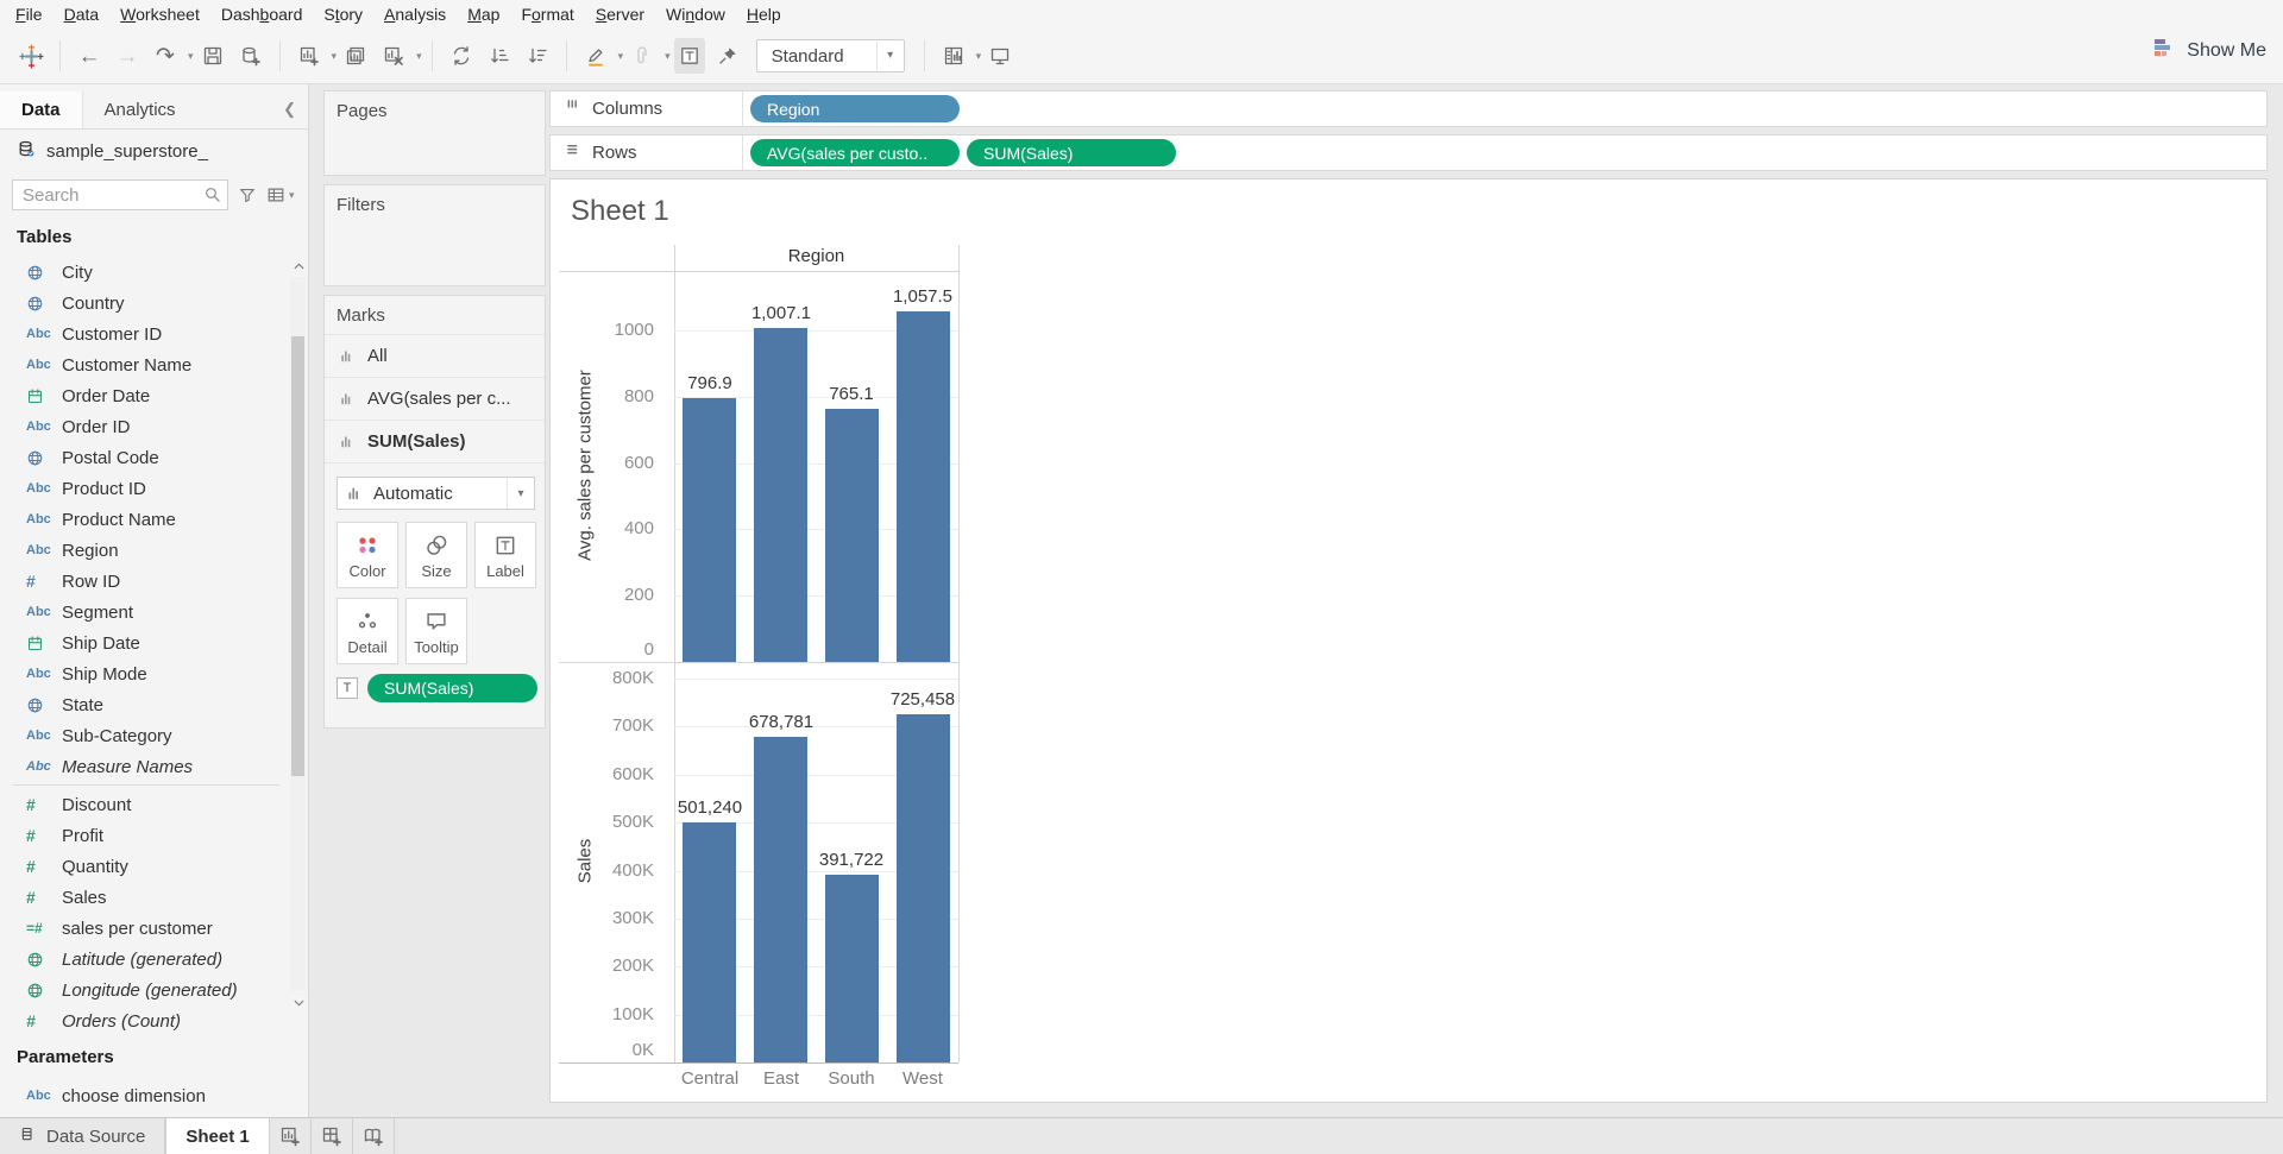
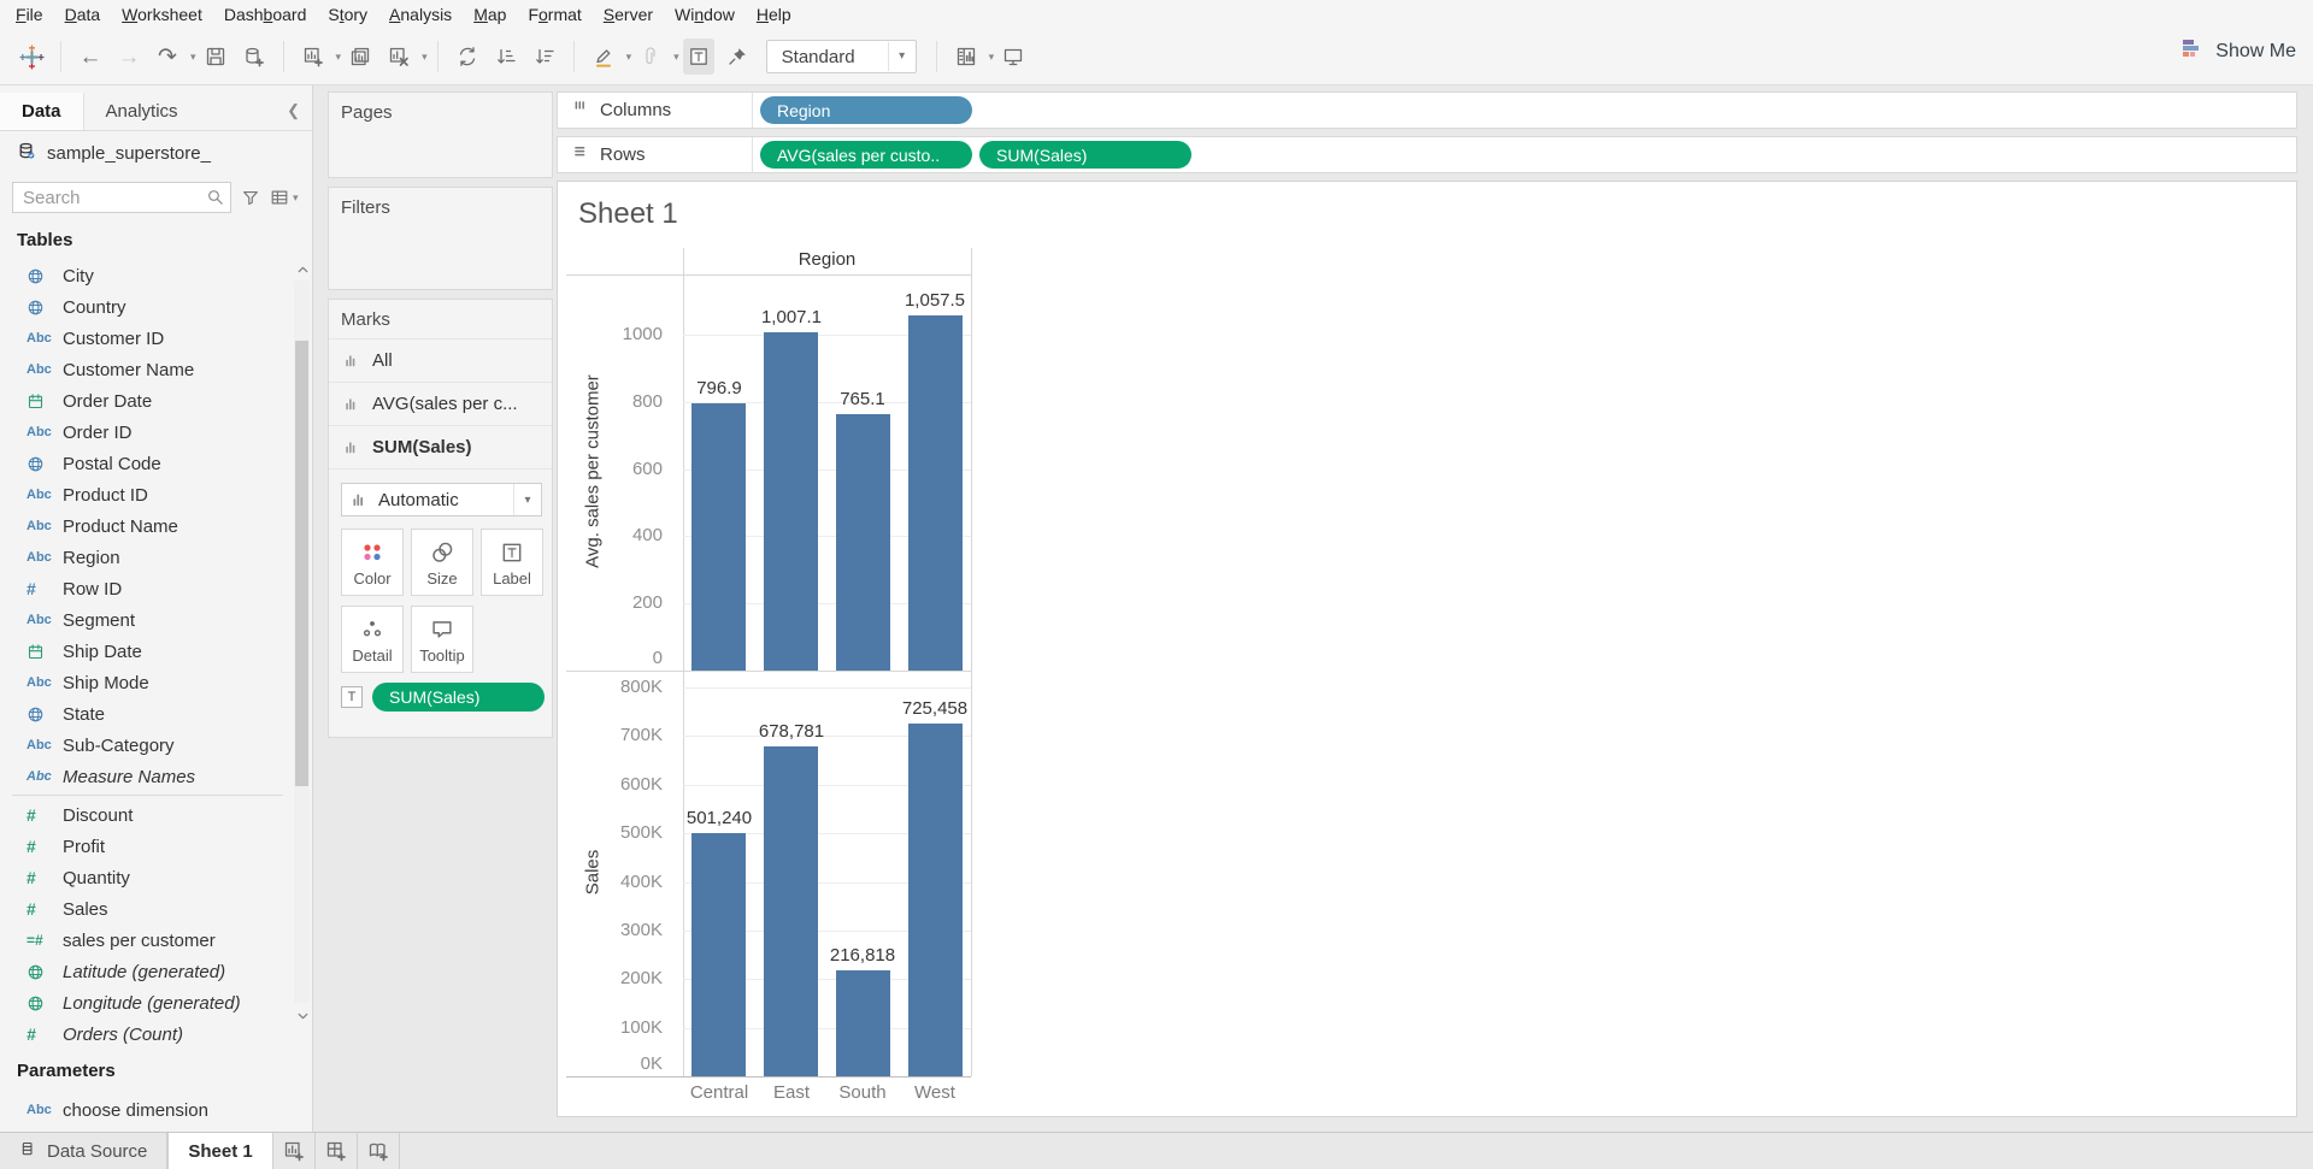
Sales/South: 391,722 -> 216,818
